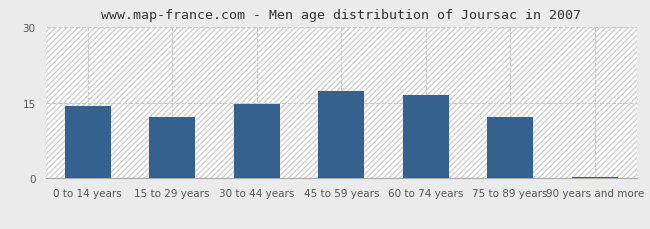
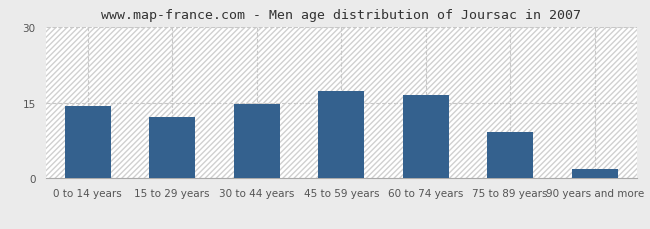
75 to 89 years: 12.2 -> 9.2
90 years and more: 0.3 -> 1.8
